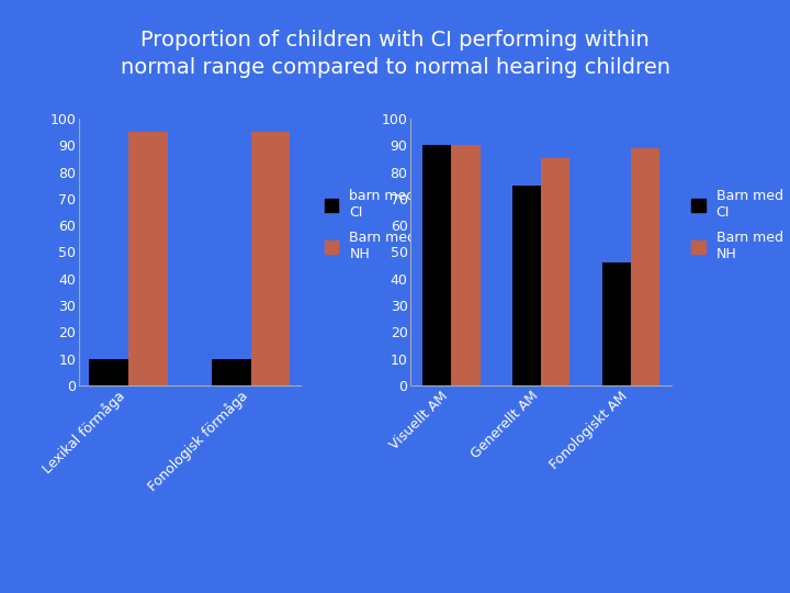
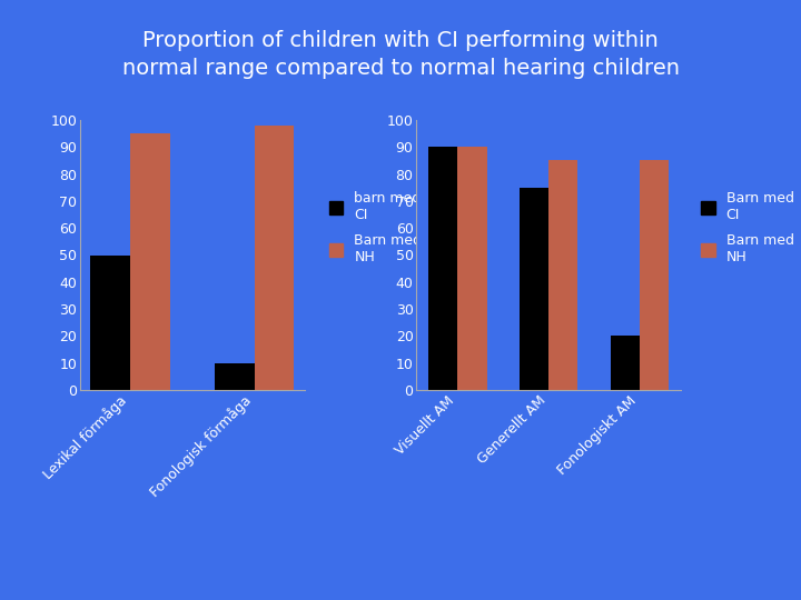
barn med CI/Lexikal förmåga: 10 -> 50
Barn med NH/Fonologisk förmåga: 95 -> 98
Barn med CI/Fonologiskt AM: 46 -> 20
Barn med NH/Fonologiskt AM: 89 -> 85
